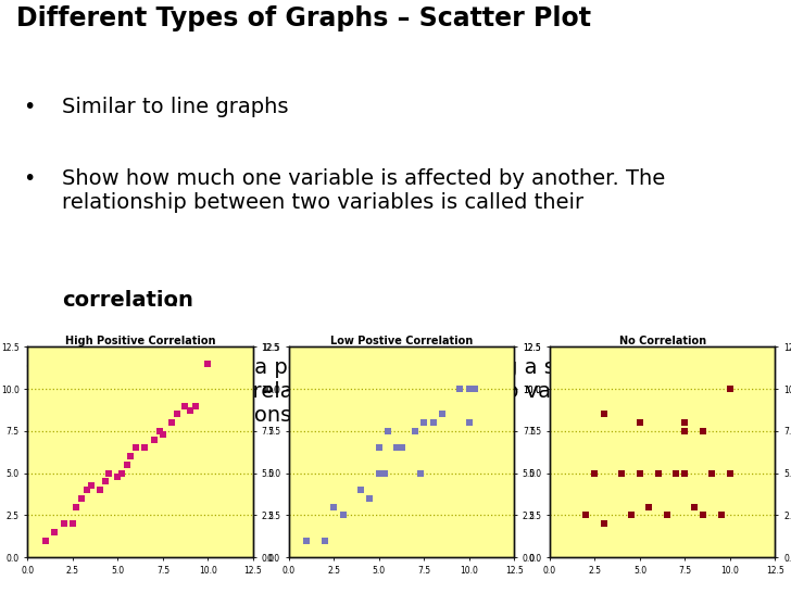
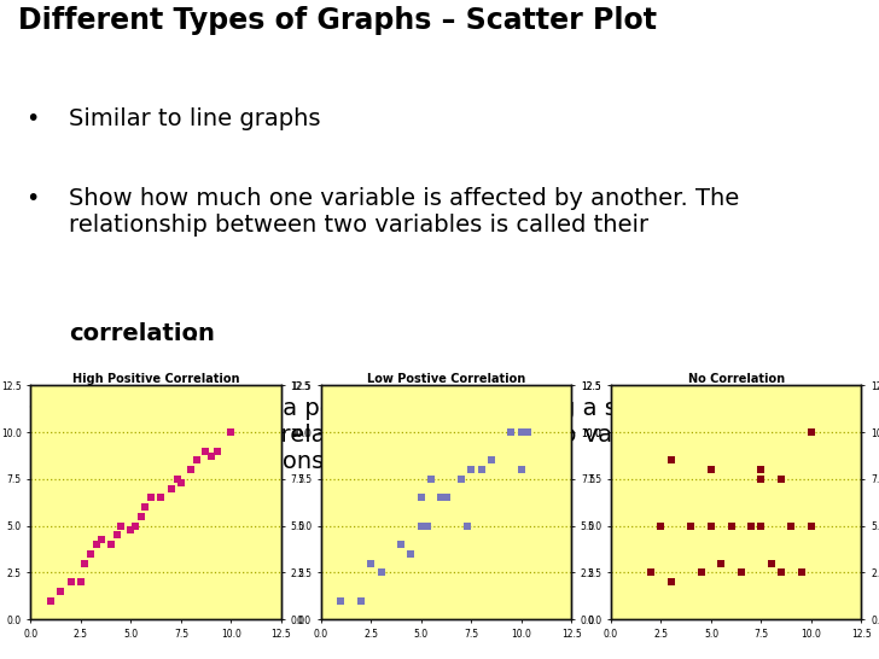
High Positive Correlation/10.0: 11.5 -> 10.0
